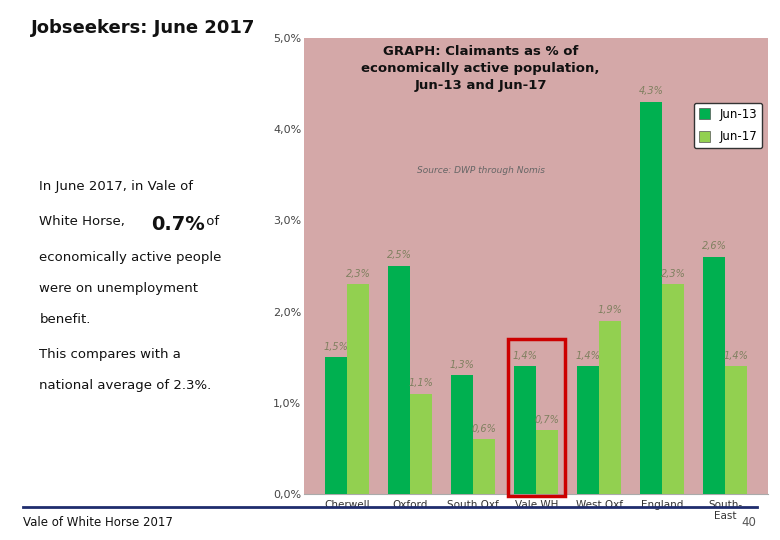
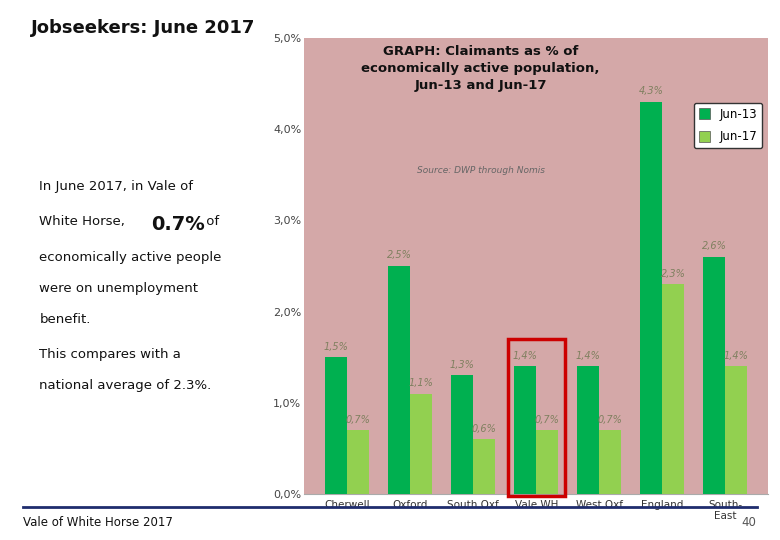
Jun-17/Cherwell: 2,3% -> 0,7%
Jun-17/West Oxf: 1,9% -> 0,7%
